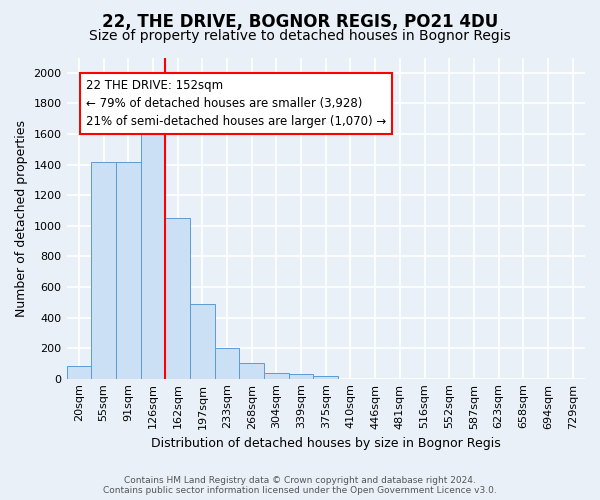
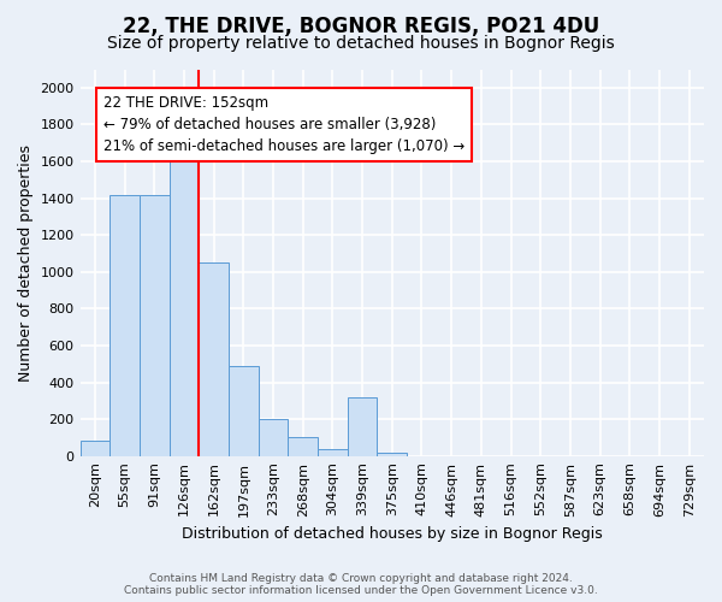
339sqm: 30 -> 320
